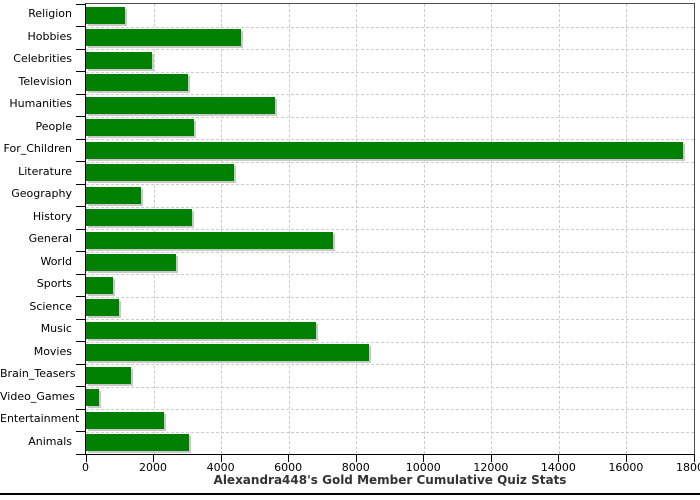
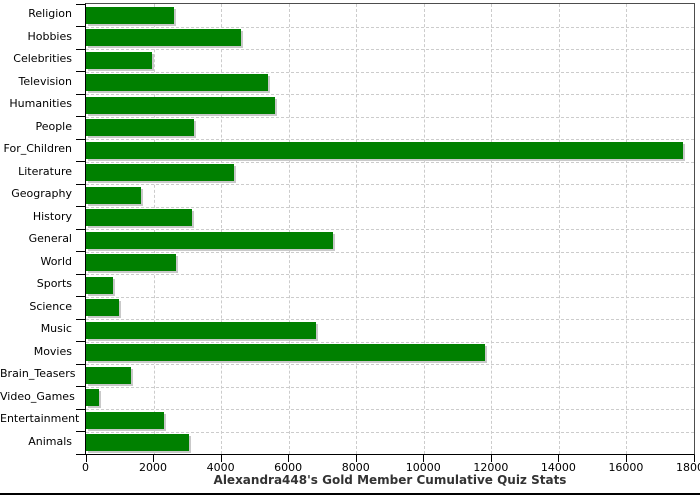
Religion: 1100 -> 2600
Television: 3000 -> 5400
Movies: 8400 -> 11800
